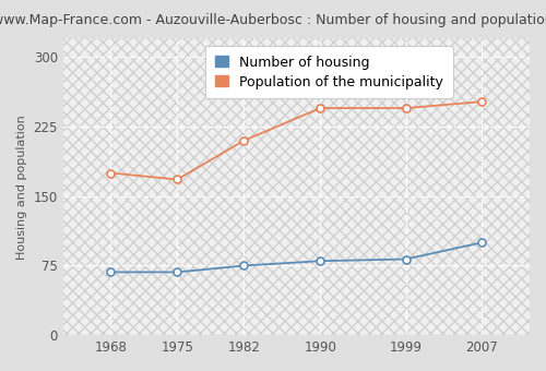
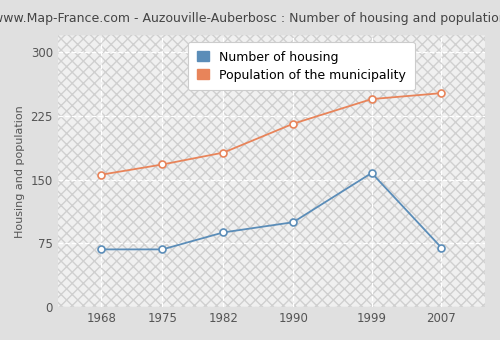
Population of the municipality/1968: 175 -> 156
Number of housing/1982: 75 -> 88
Population of the municipality/1982: 210 -> 182
Number of housing/1990: 80 -> 100
Population of the municipality/1990: 245 -> 216
Number of housing/1999: 82 -> 158
Number of housing/2007: 100 -> 70
